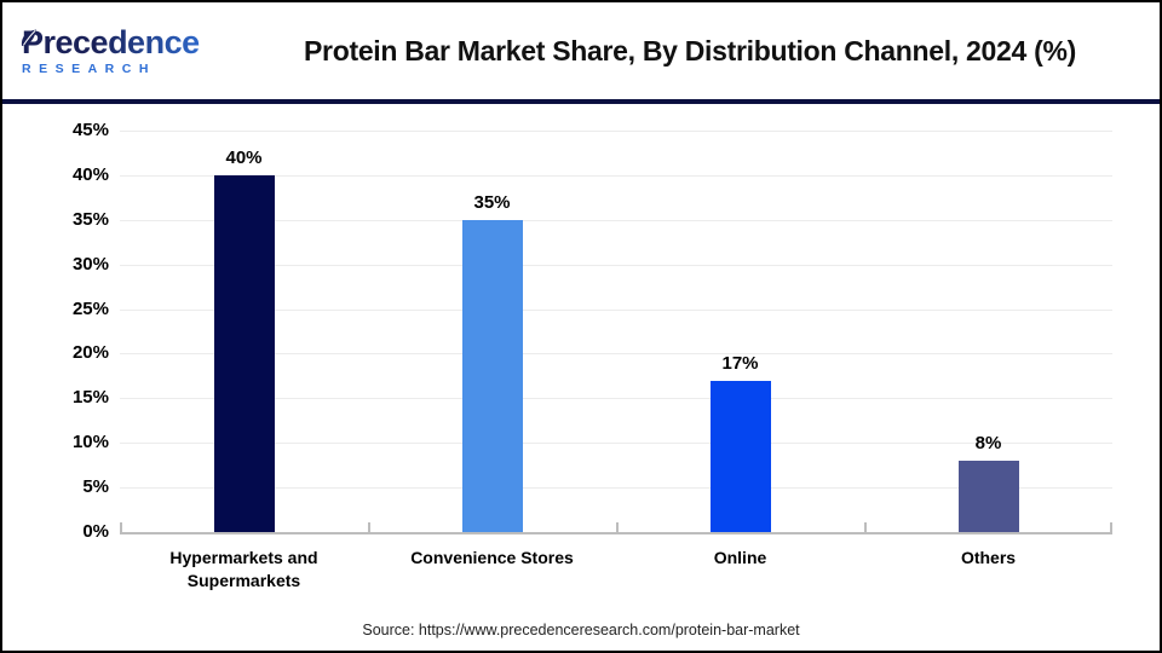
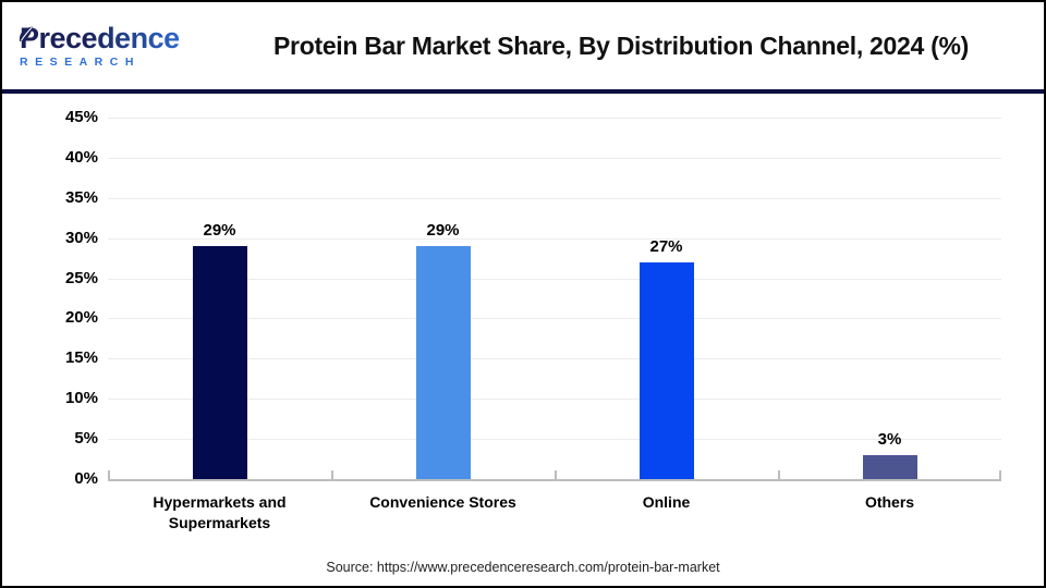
Hypermarkets and Supermarkets: 40% -> 29%
Convenience Stores: 35% -> 29%
Online: 17% -> 27%
Others: 8% -> 3%
